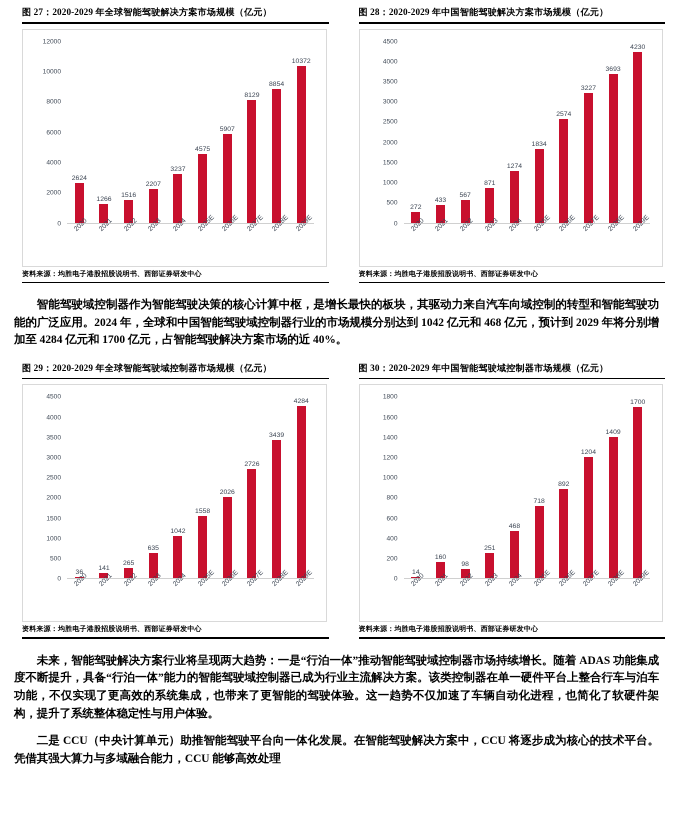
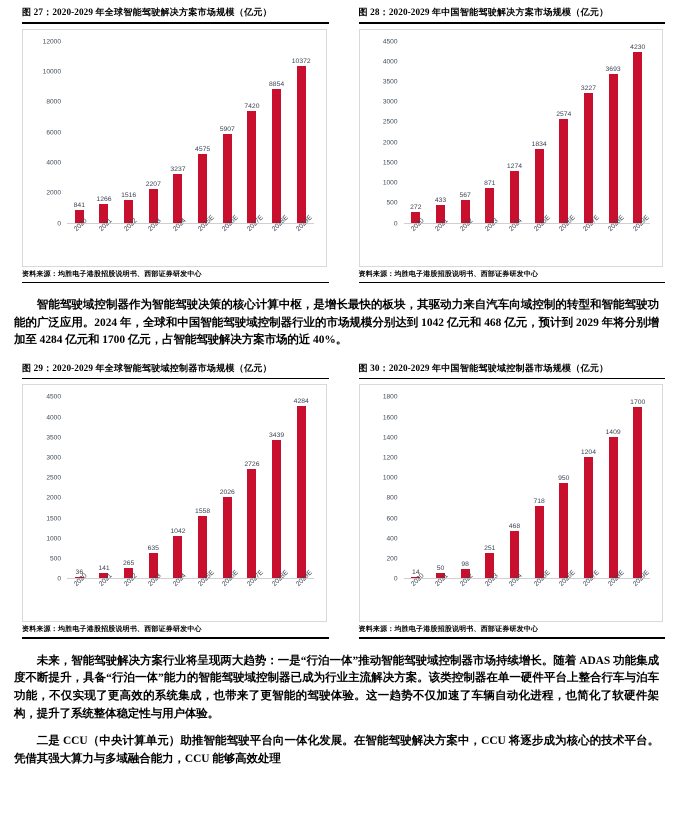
图 27：2020-2029 年全球智能驾驶解决方案市场规模（亿元）/2020: 2624 -> 841
图 27：2020-2029 年全球智能驾驶解决方案市场规模（亿元）/2027E: 8129 -> 7420
图 30：2020-2029 年中国智能驾驶域控制器市场规模（亿元）/2021: 160 -> 50
图 30：2020-2029 年中国智能驾驶域控制器市场规模（亿元）/2026E: 892 -> 950
